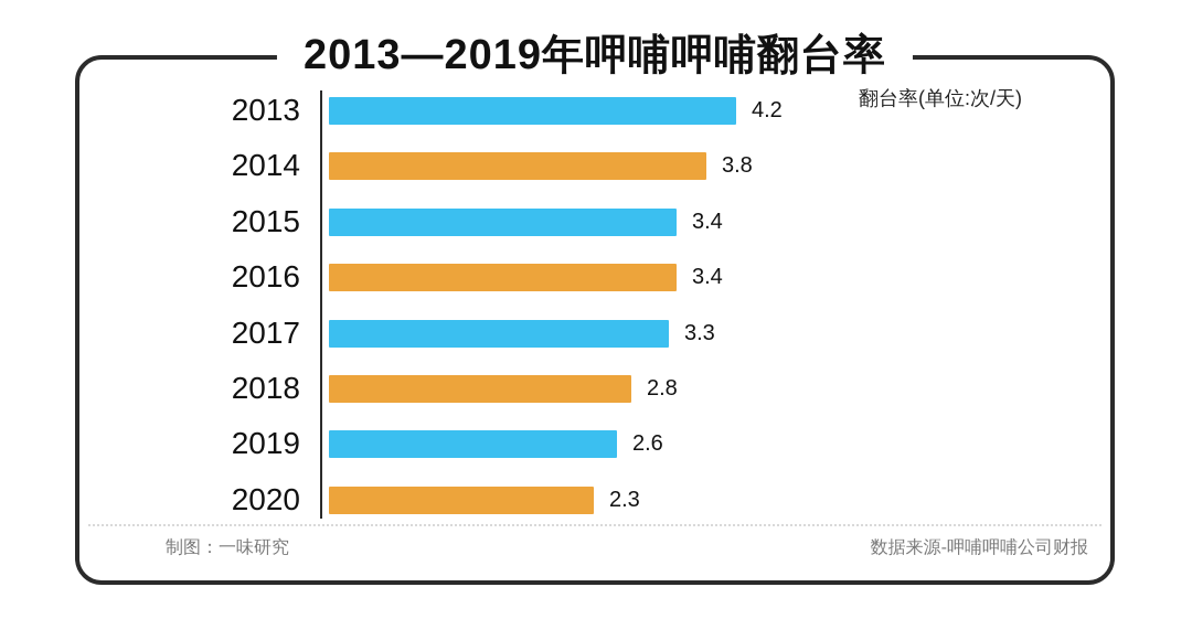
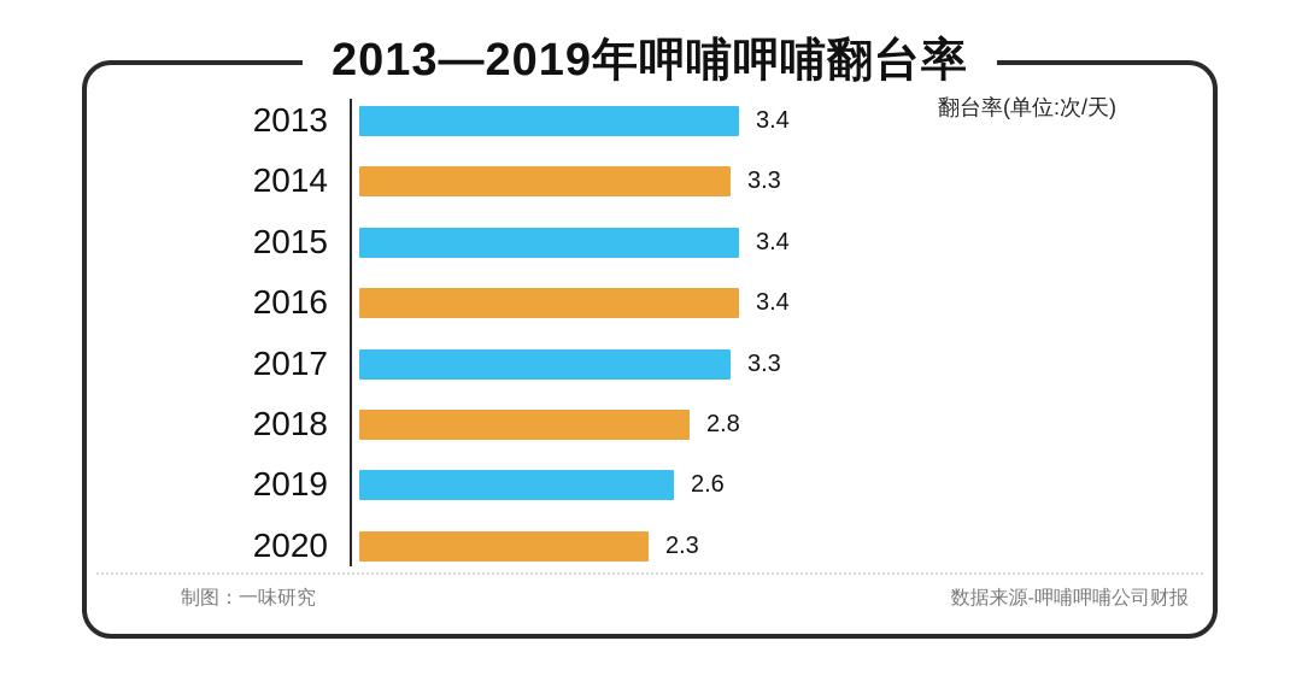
2013: 4.2 -> 3.4
2014: 3.8 -> 3.3
